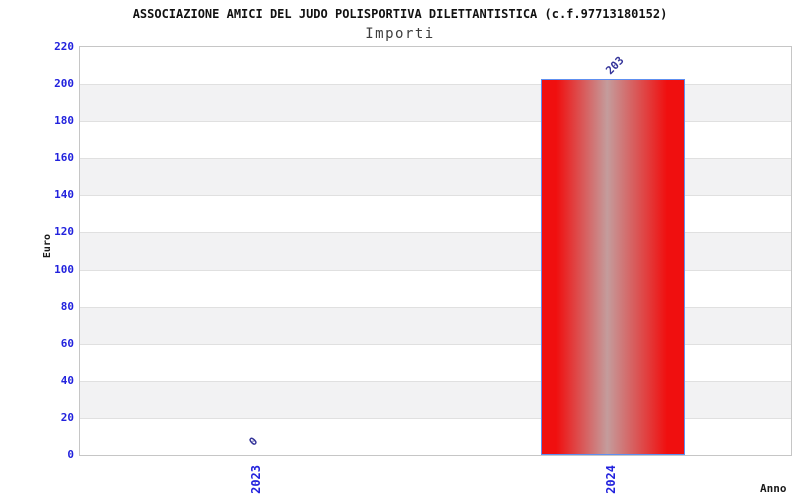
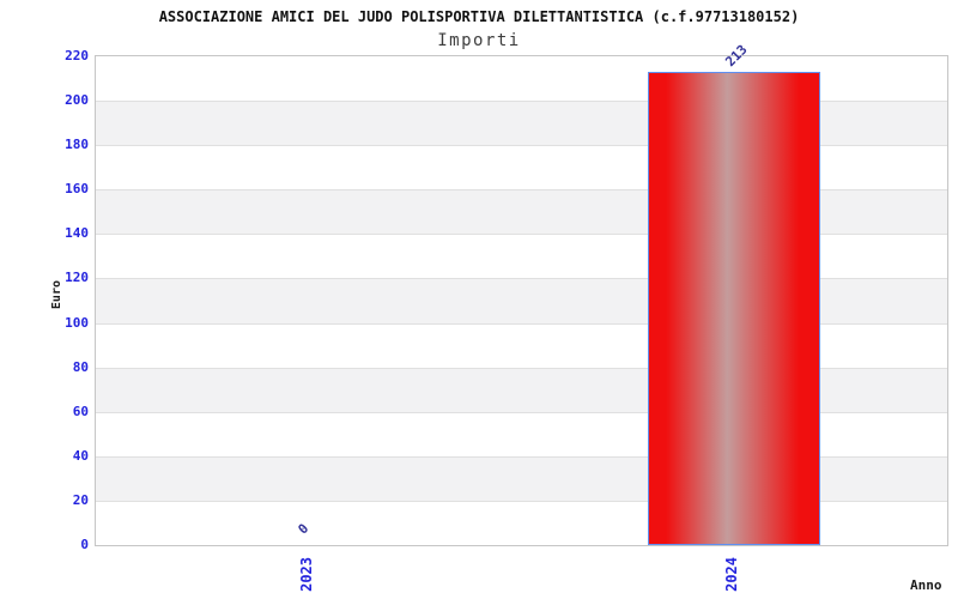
2024: 203 -> 213
